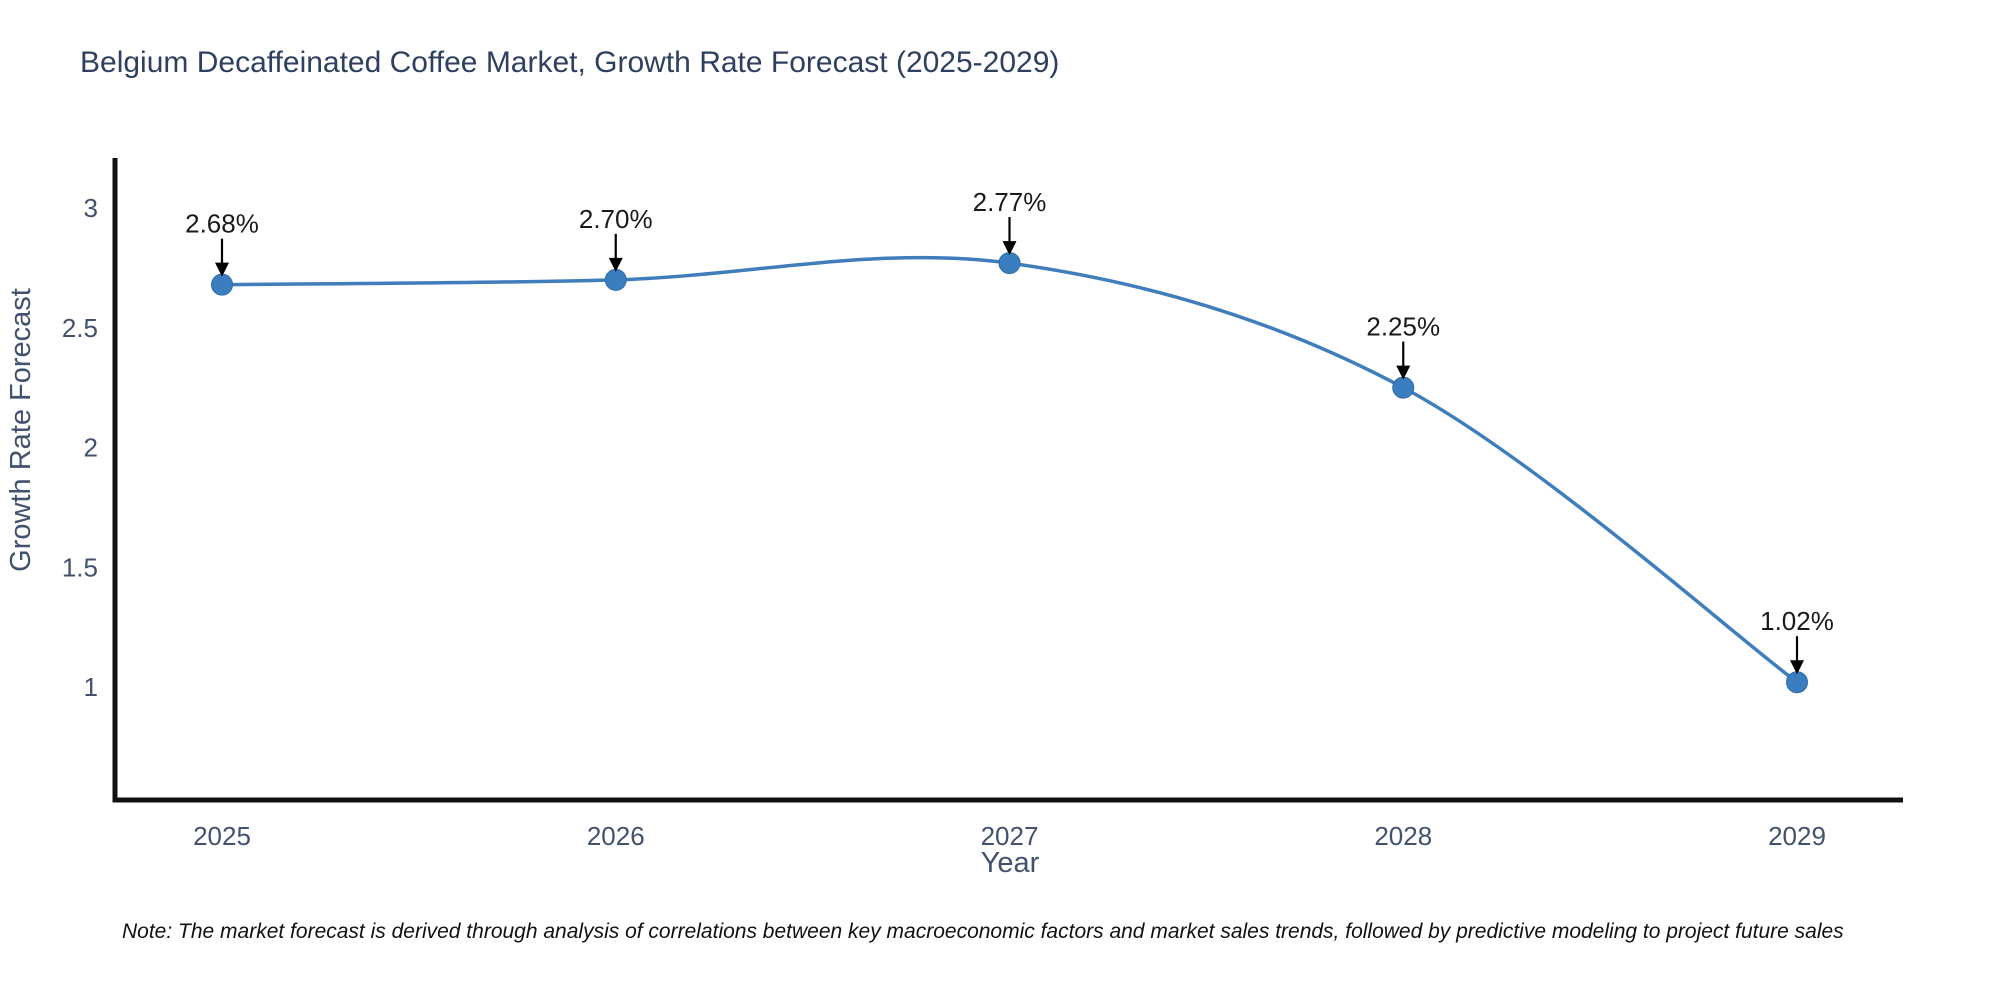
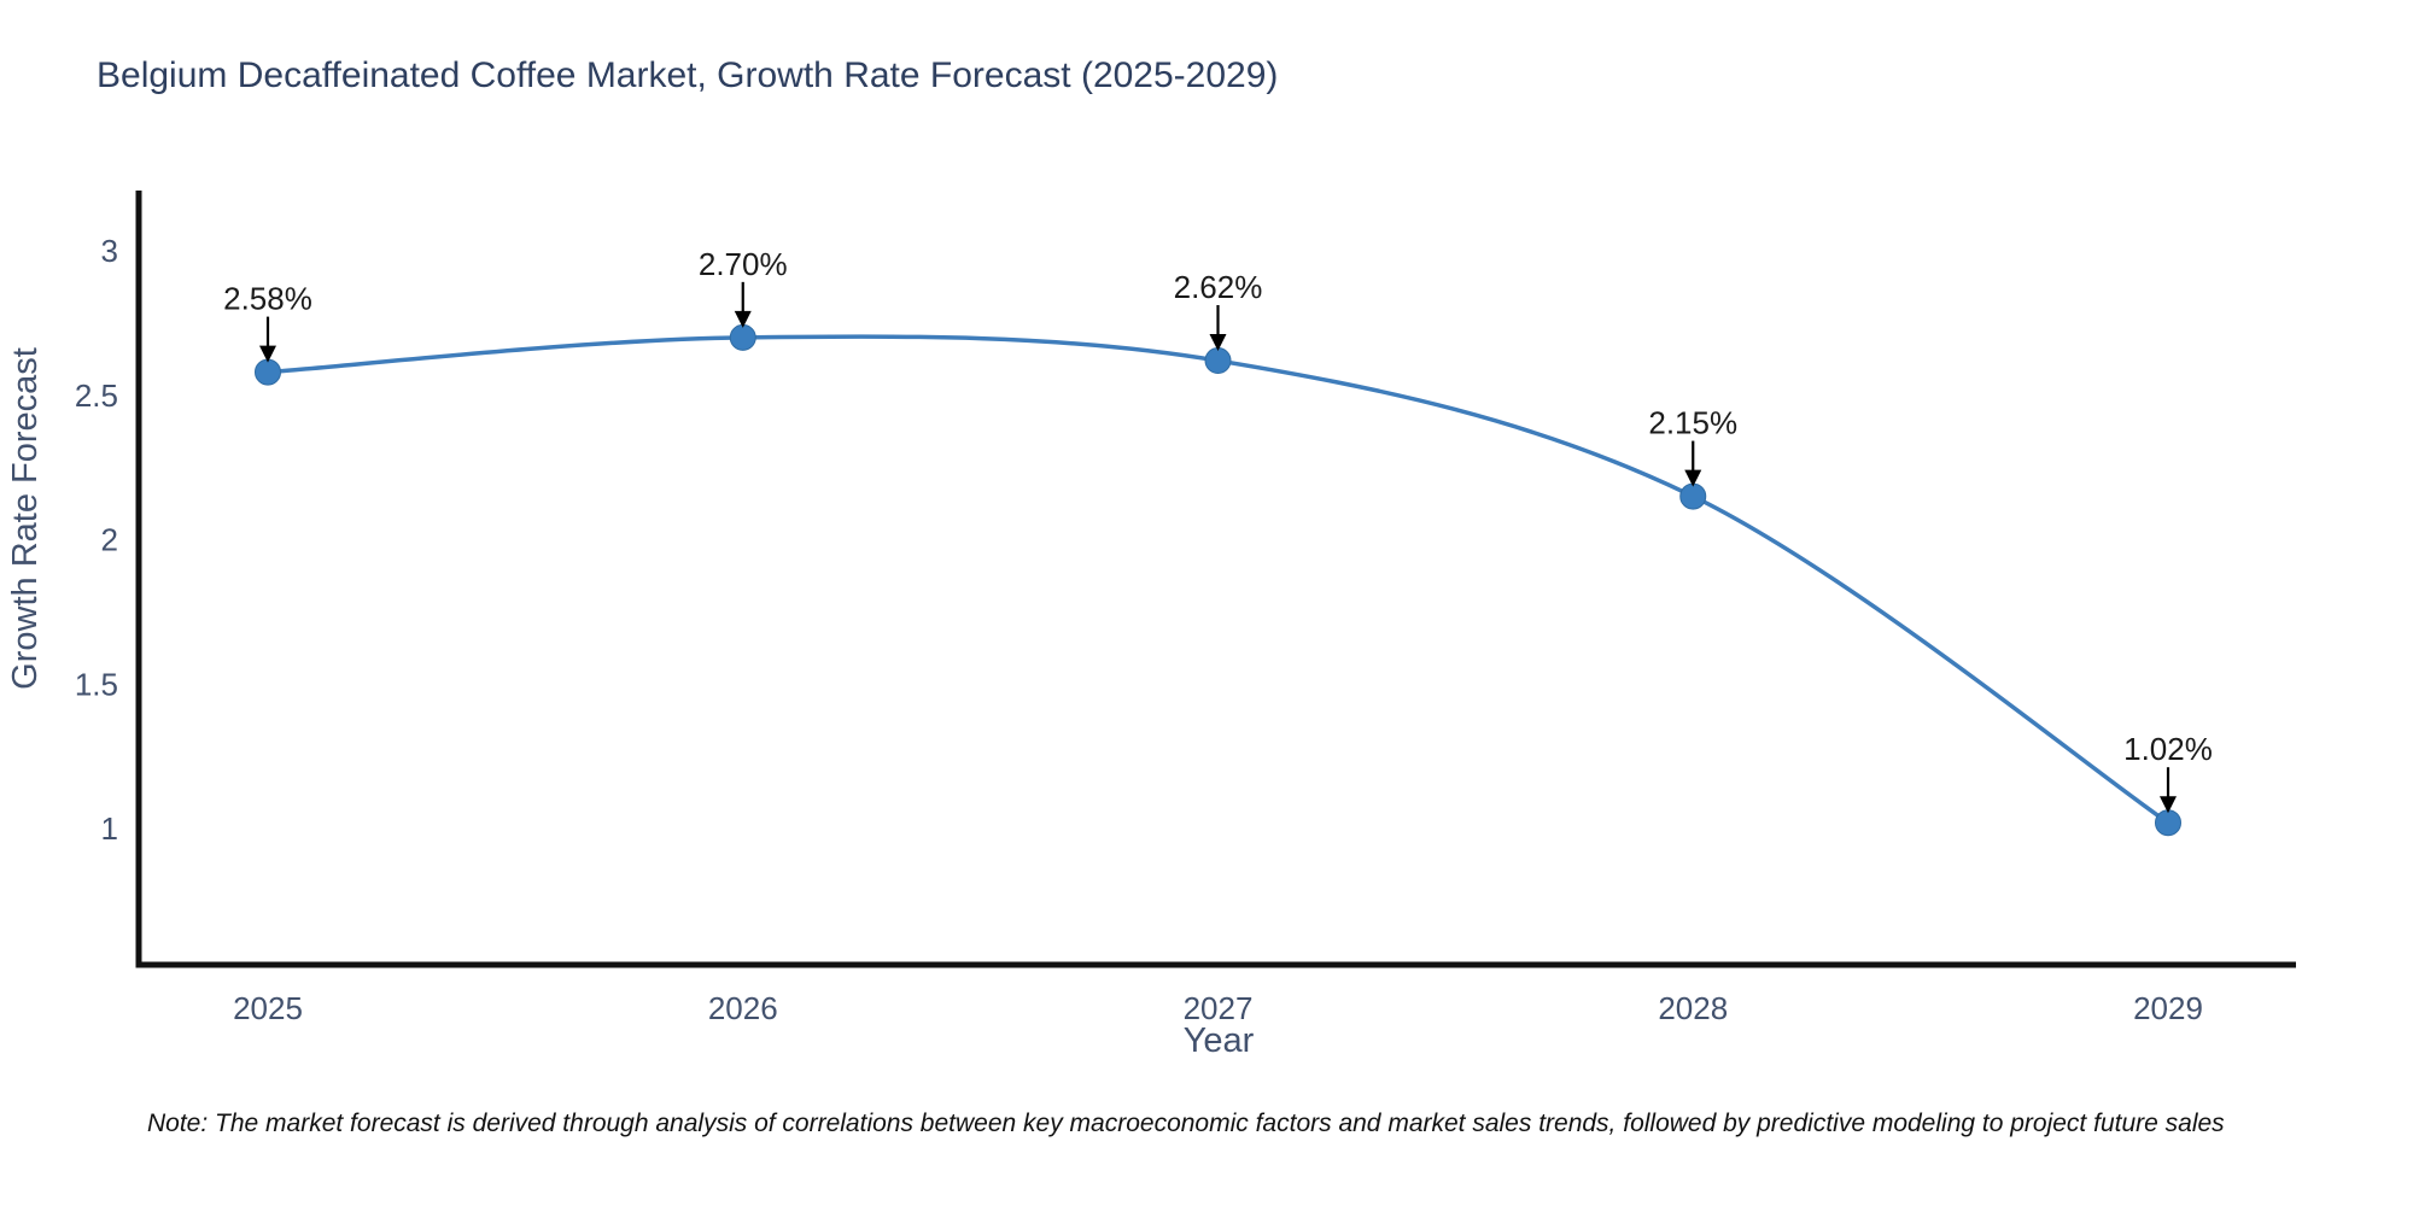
2025: 2.68% -> 2.58%
2027: 2.77% -> 2.62%
2028: 2.25% -> 2.15%
